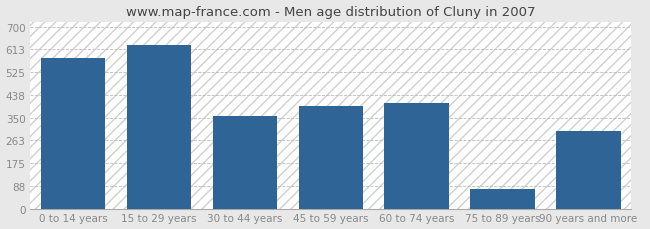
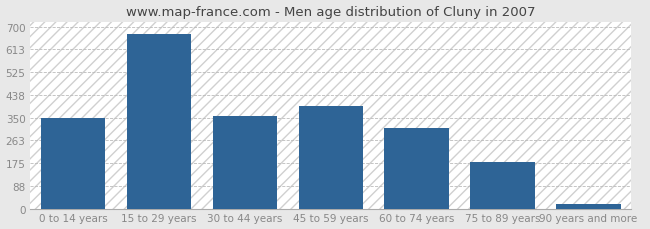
0 to 14 years: 580 -> 350
15 to 29 years: 630 -> 670
60 to 74 years: 405 -> 310
75 to 89 years: 75 -> 178
90 years and more: 300 -> 18
